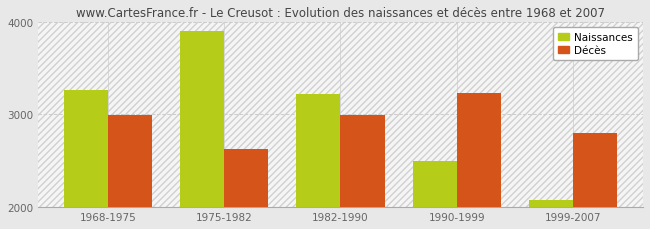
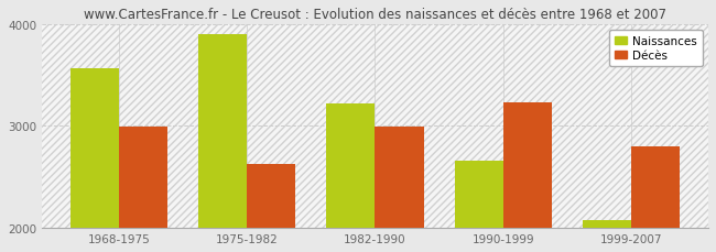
Naissances/1968-1975: 3260 -> 3560
Naissances/1990-1999: 2500 -> 2660
